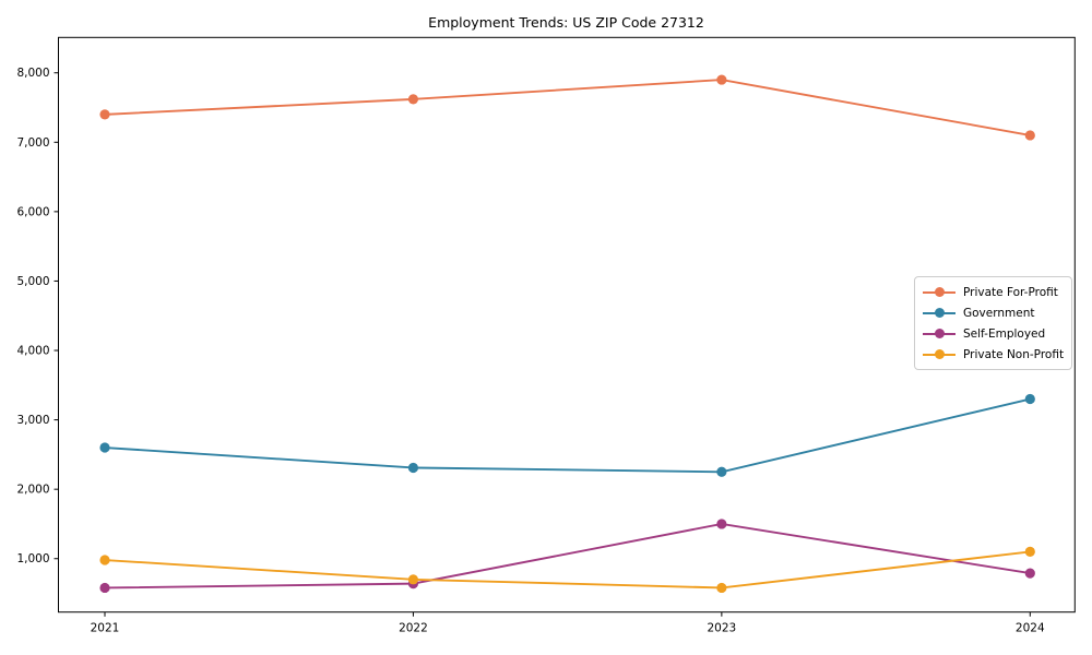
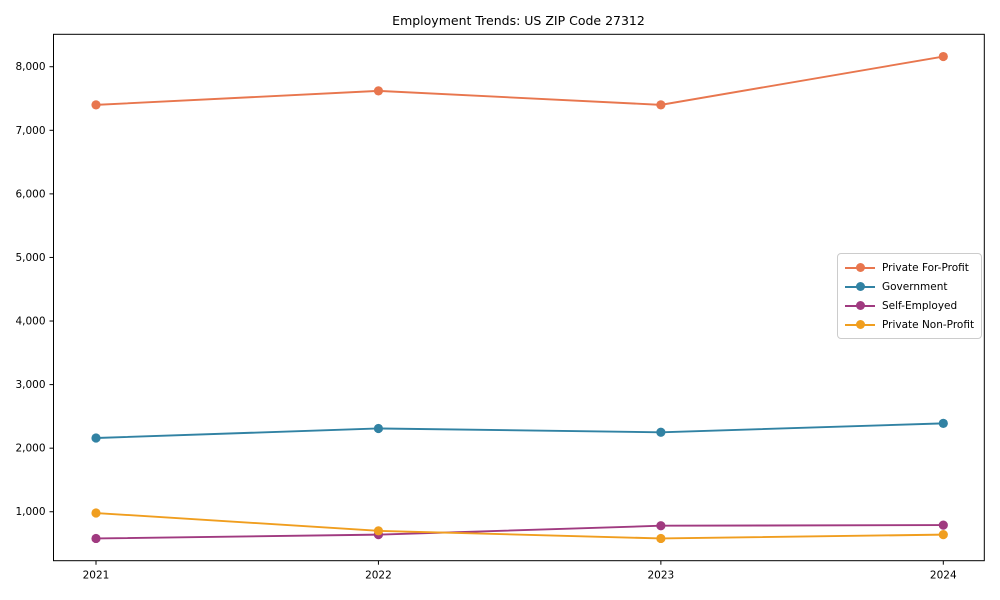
Government/2021: 2600 -> 2200
Private For-Profit/2023: 7900 -> 7400
Self-Employed/2023: 1500 -> 800
Private For-Profit/2024: 7100 -> 8200
Government/2024: 3300 -> 2400
Private Non-Profit/2024: 1100 -> 600
